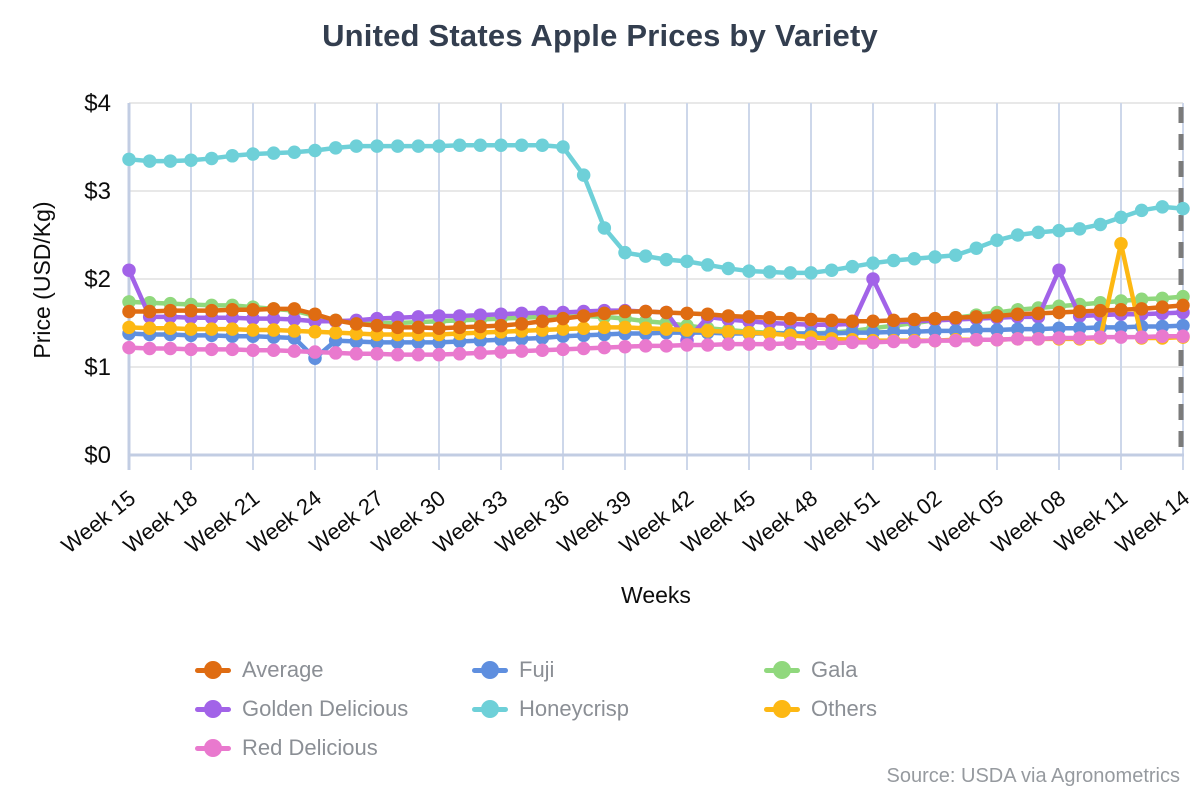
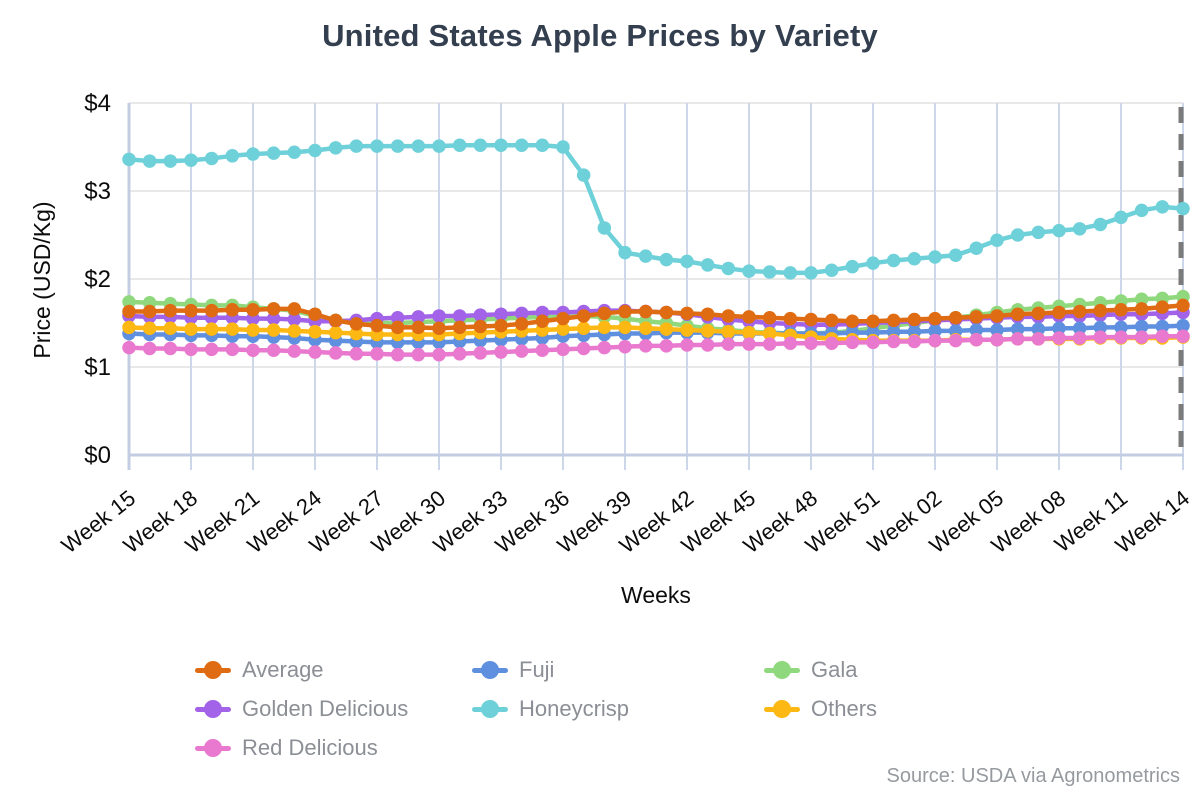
Golden Delicious/Week 15: $2.1 -> $1.6
Fuji/Week 24: $1.1 -> $1.3
Golden Delicious/Week 42: $1.3 -> $1.6
Golden Delicious/Week 51: $2.0 -> $1.5
Golden Delicious/Week 08: $2.1 -> $1.6
Others/Week 11: $2.4 -> $1.3
